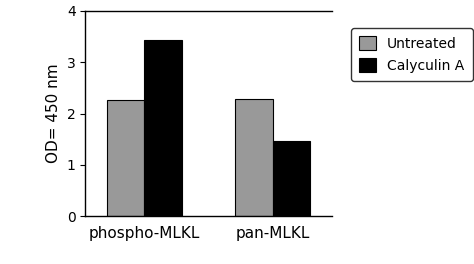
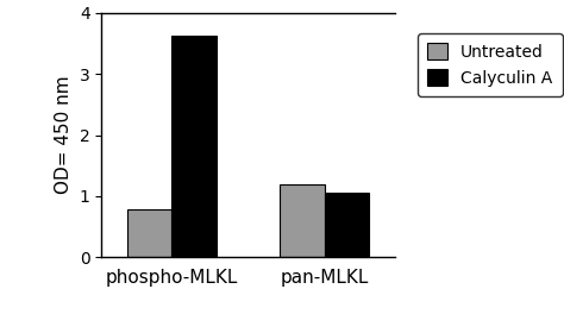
Untreated/phospho-MLKL: 2.26 -> 0.78
Calyculin A/phospho-MLKL: 3.42 -> 3.62
Untreated/pan-MLKL: 2.28 -> 1.20
Calyculin A/pan-MLKL: 1.46 -> 1.05
